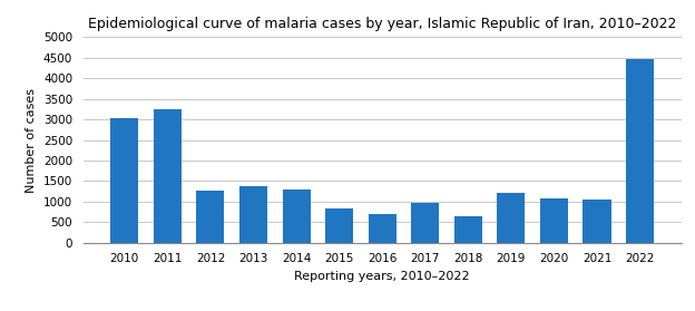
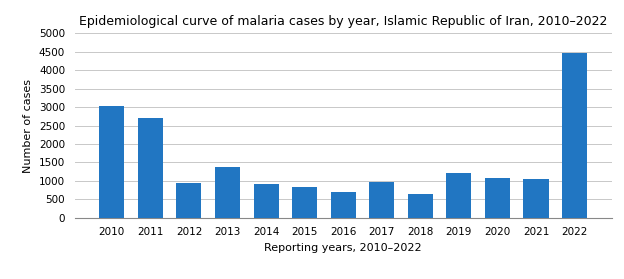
2011: 3250 -> 2700
2012: 1270 -> 950
2014: 1290 -> 900
